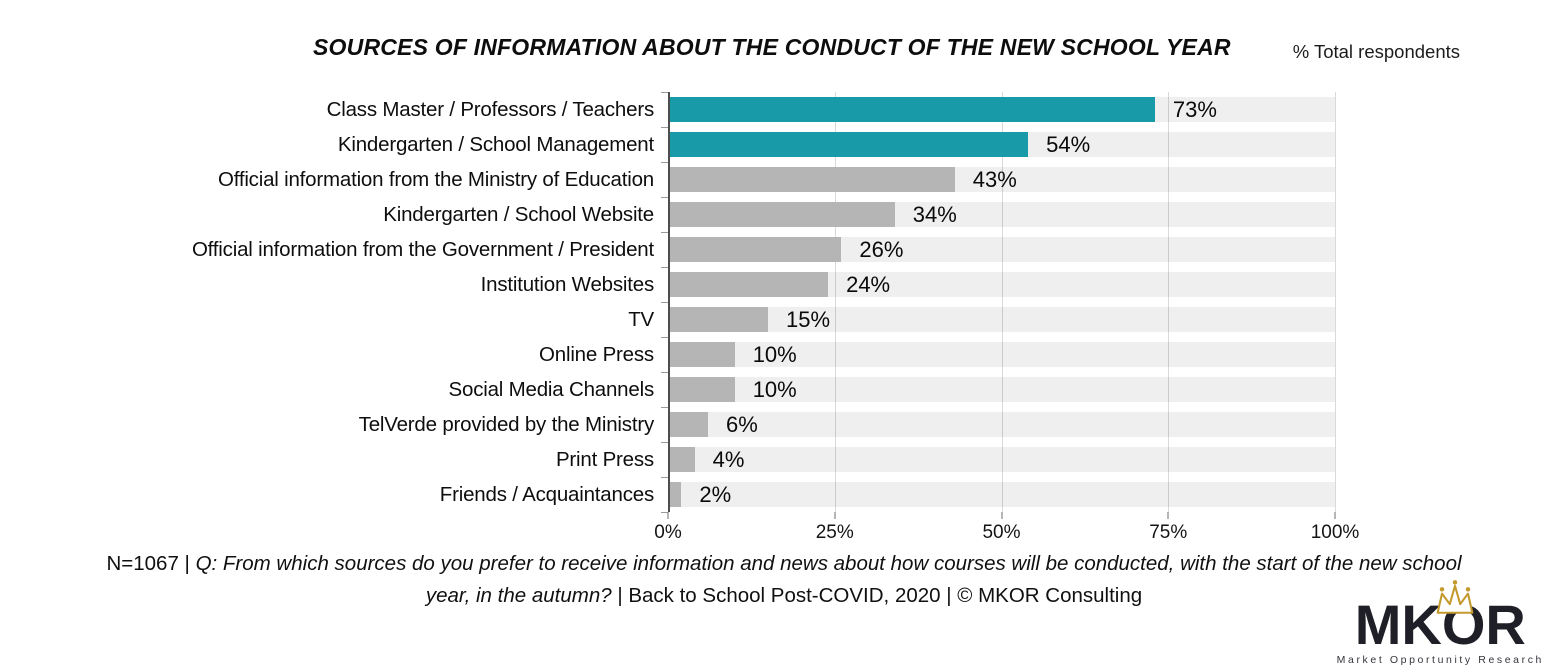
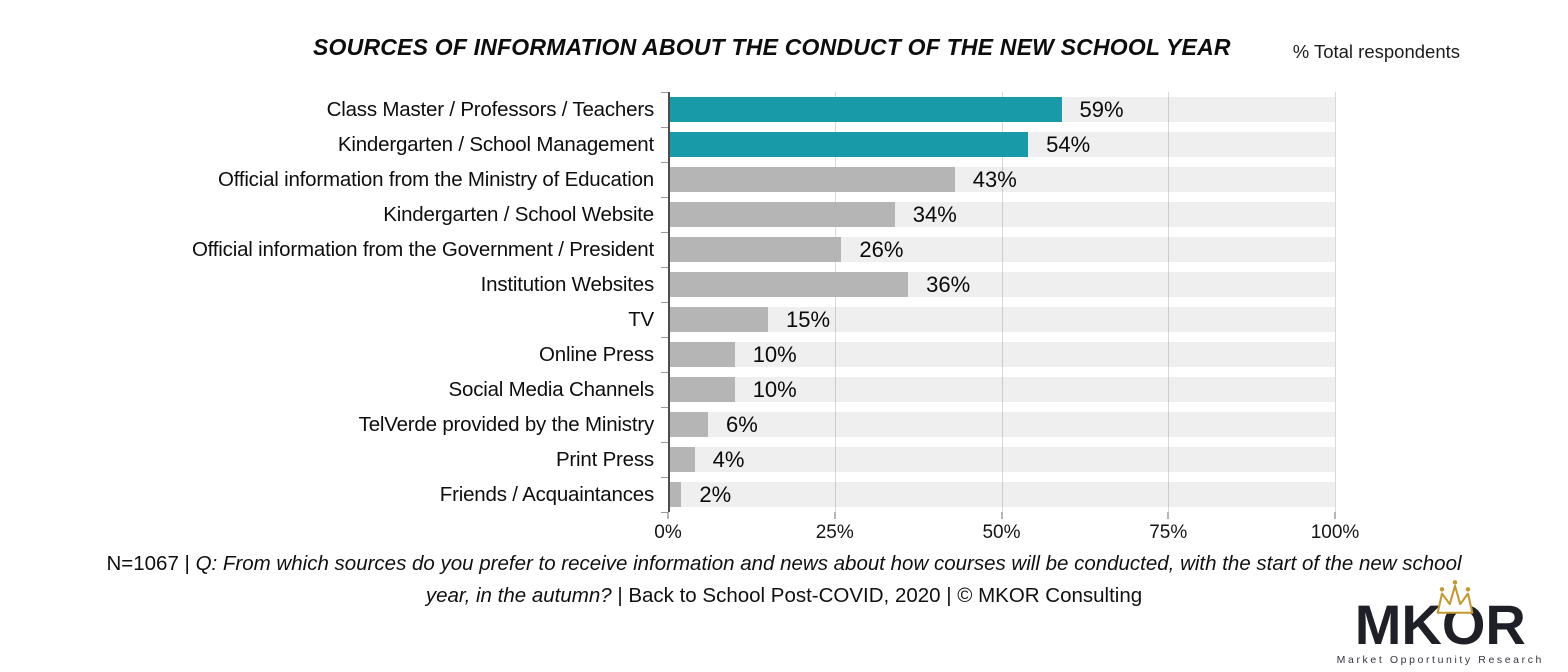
Class Master / Professors / Teachers: 73% -> 59%
Institution Websites: 24% -> 36%
